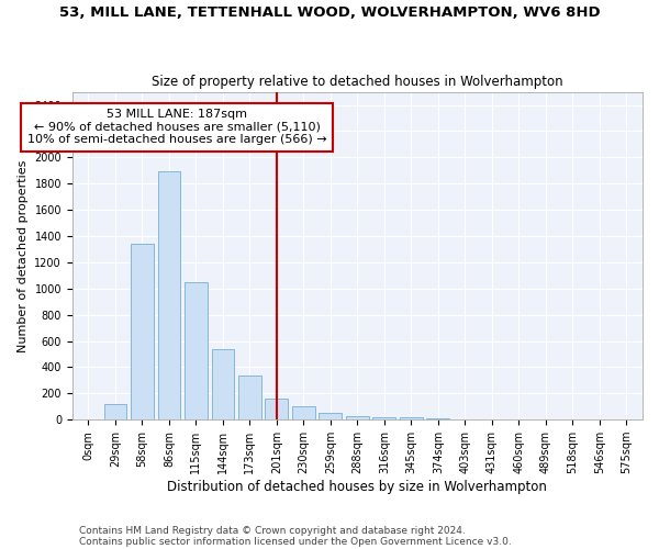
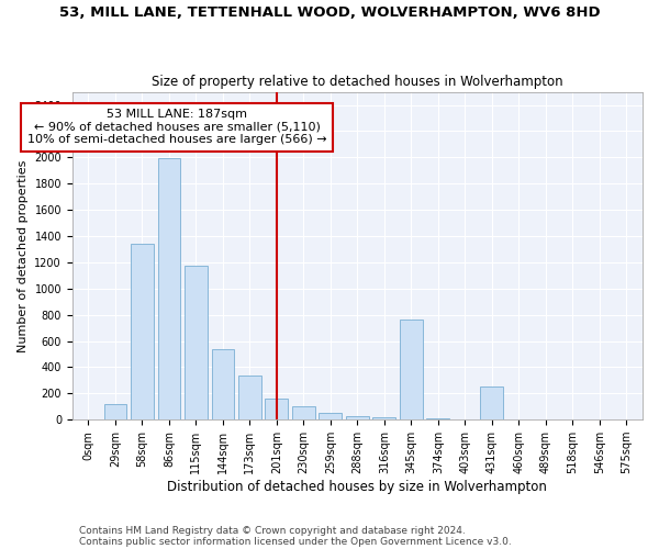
86sqm: 1890 -> 1990
115sqm: 1050 -> 1170
345sqm: 20 -> 760
431sqm: 0 -> 250
